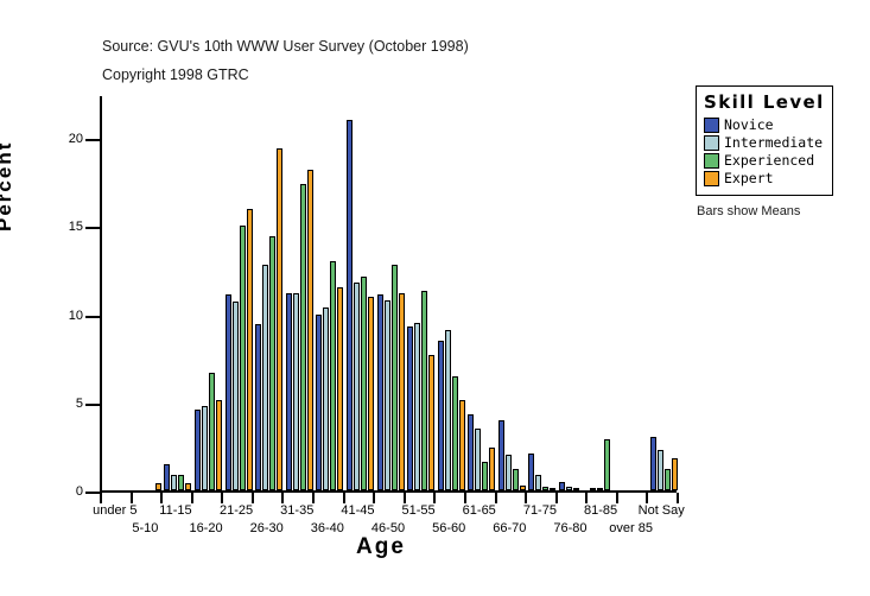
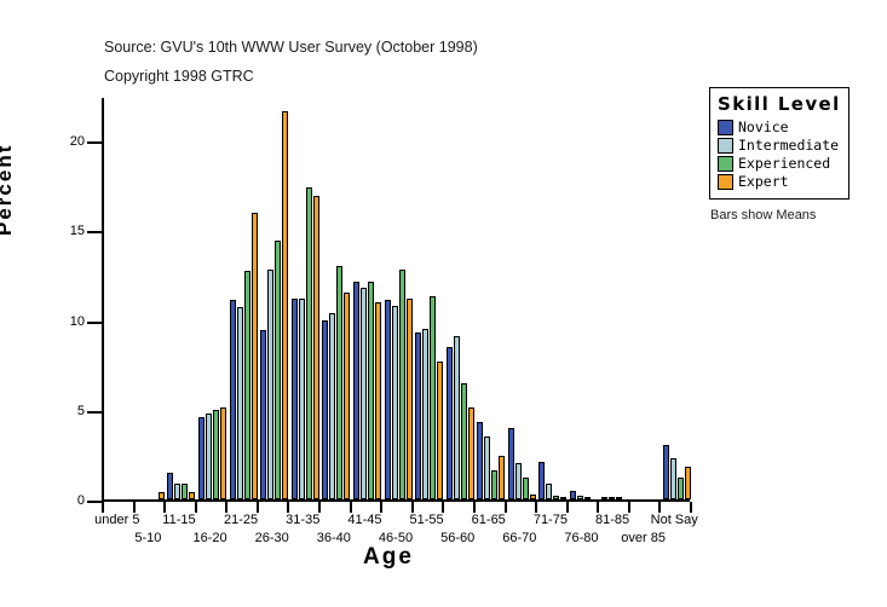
Experienced/16-20: 6.7 -> 5.0
Experienced/21-25: 15.0 -> 12.7
Expert/26-30: 19.4 -> 21.6
Expert/31-35: 18.2 -> 16.9
Novice/41-45: 21.0 -> 12.1
Experienced/81-85: 2.9 -> 0.1
